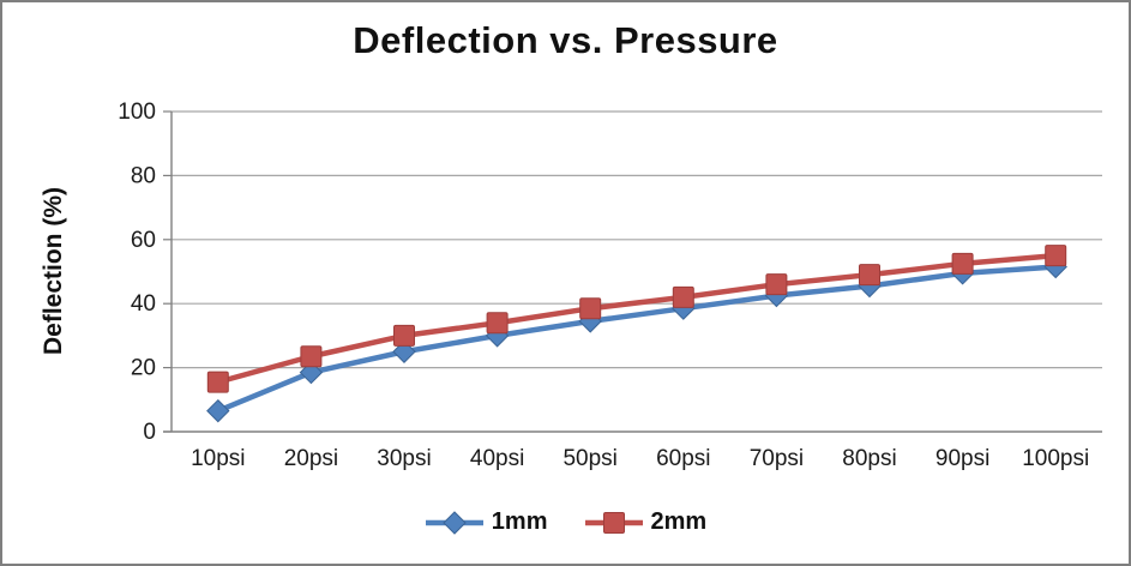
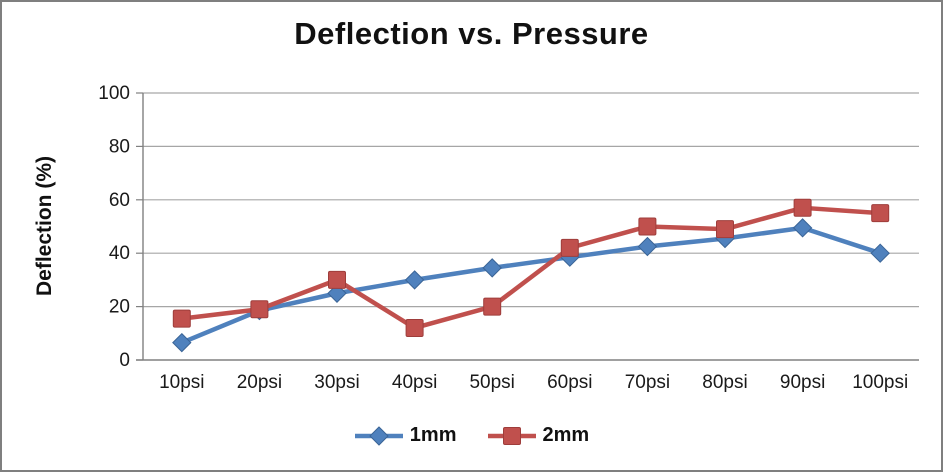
2mm/20psi: 24 -> 19
2mm/40psi: 34 -> 12
2mm/50psi: 38 -> 20
2mm/70psi: 46 -> 50
2mm/90psi: 52 -> 57
1mm/100psi: 52 -> 40
